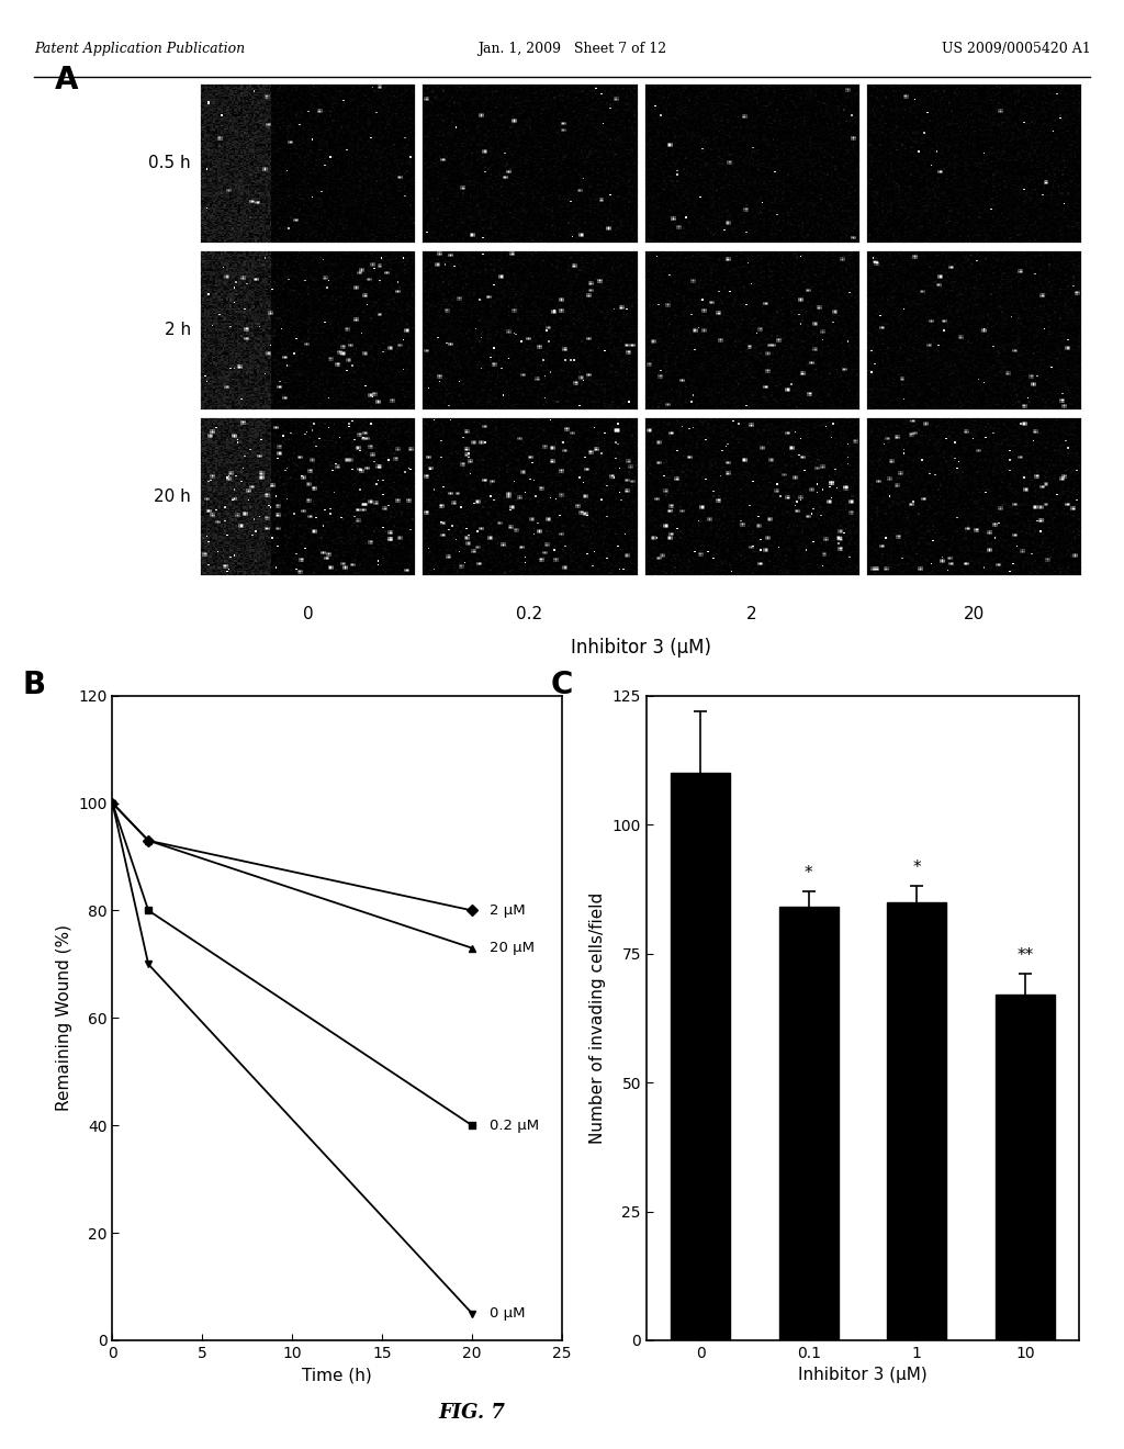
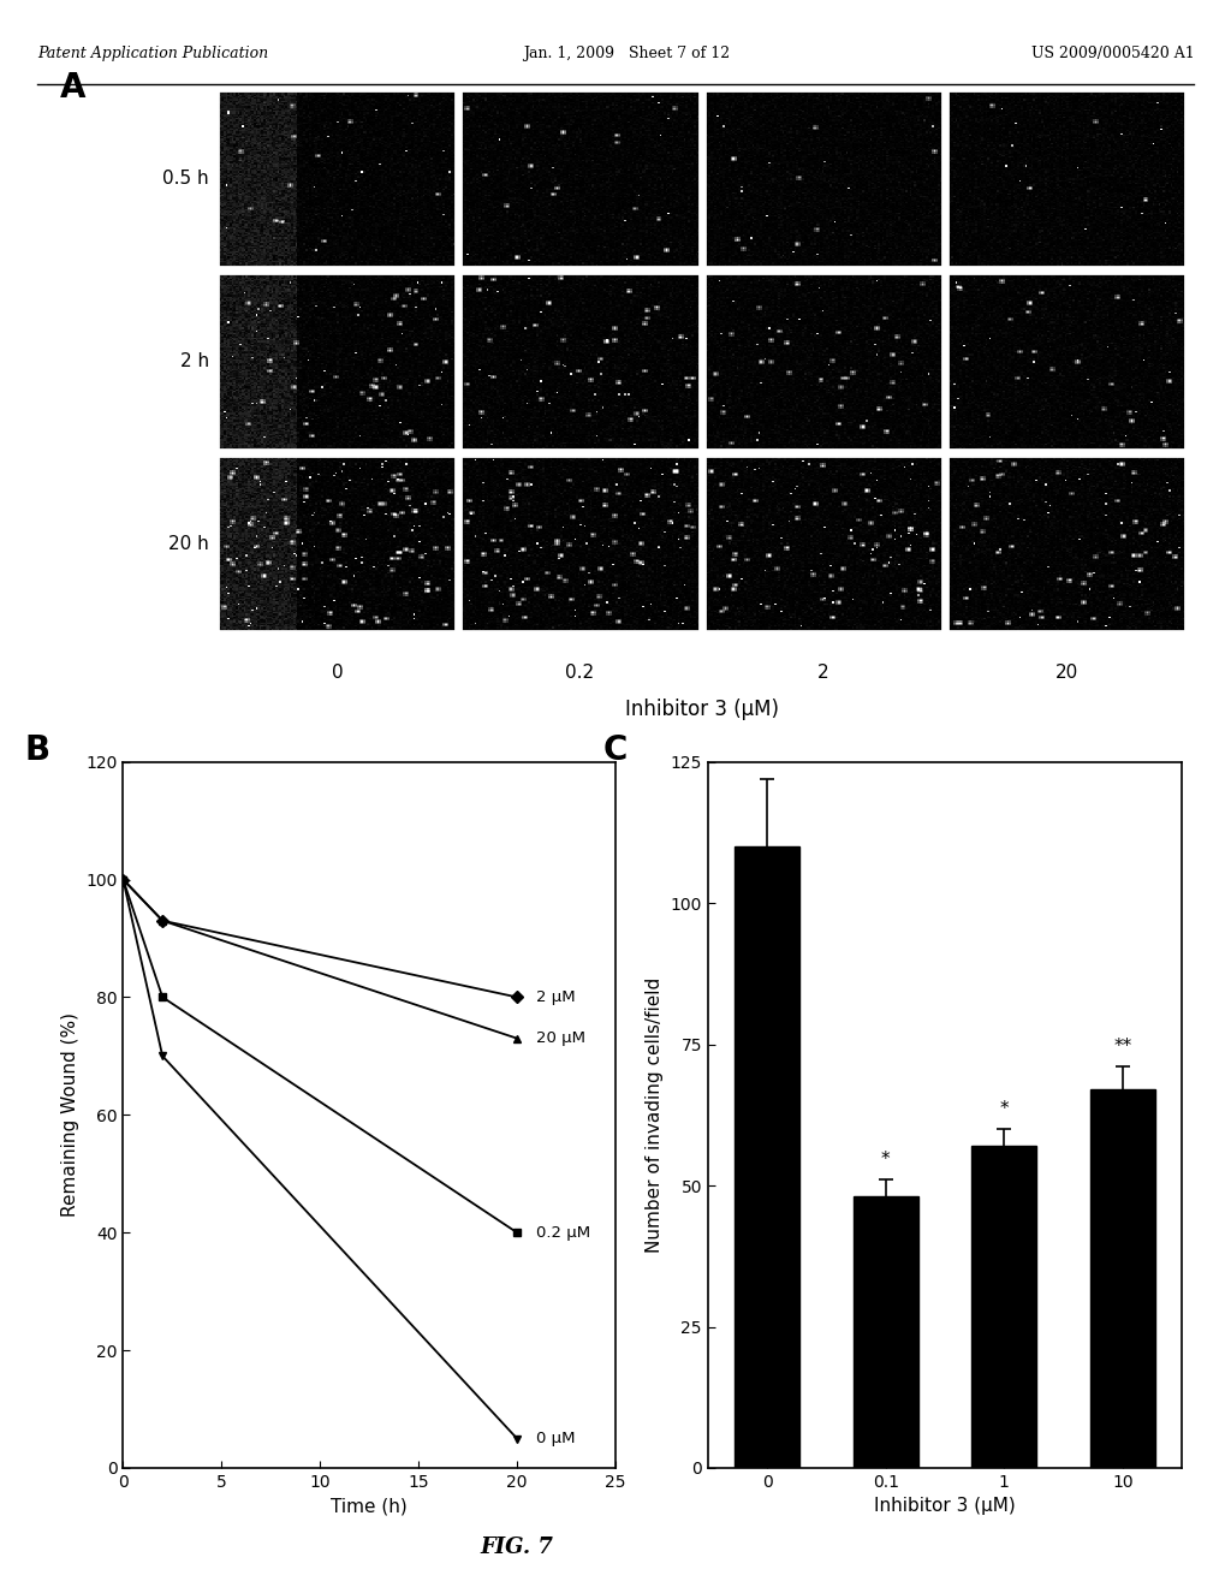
0.1: 84 -> 48
1: 85 -> 57
